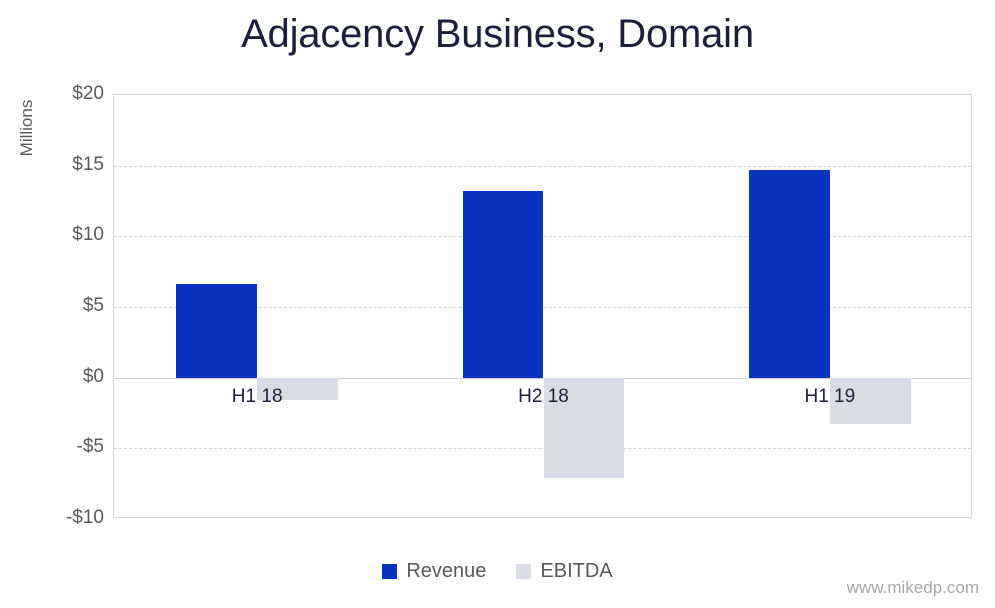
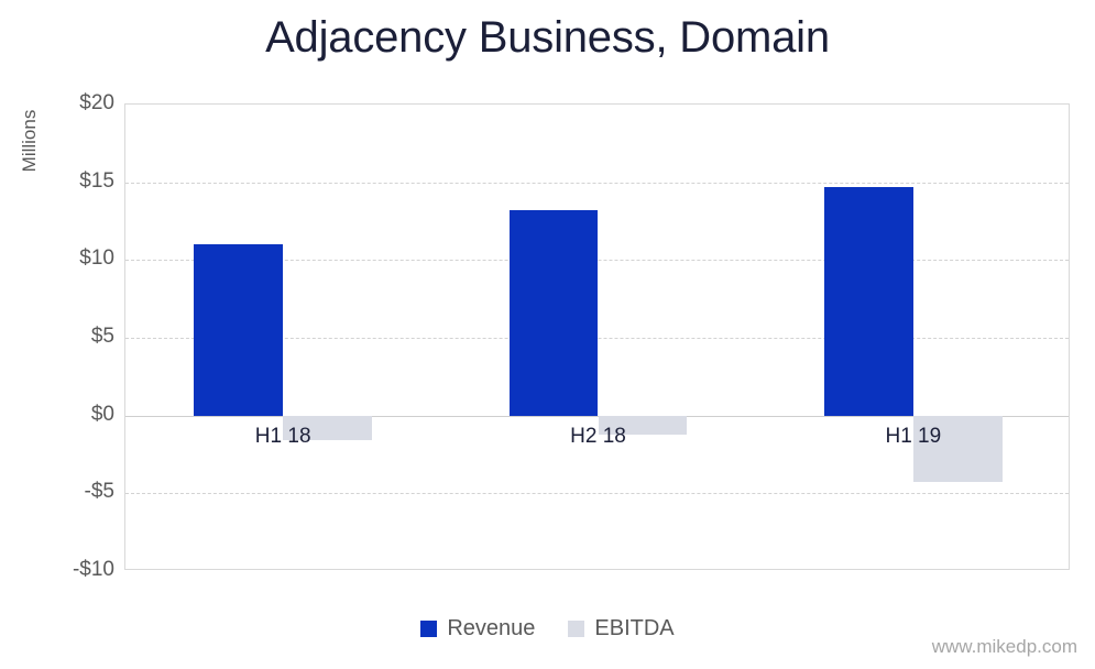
Revenue/H1 18: $6.6 -> $11.0
EBITDA/H2 18: -$7.1 -> -$1.2
EBITDA/H1 19: -$3.3 -> -$4.3
